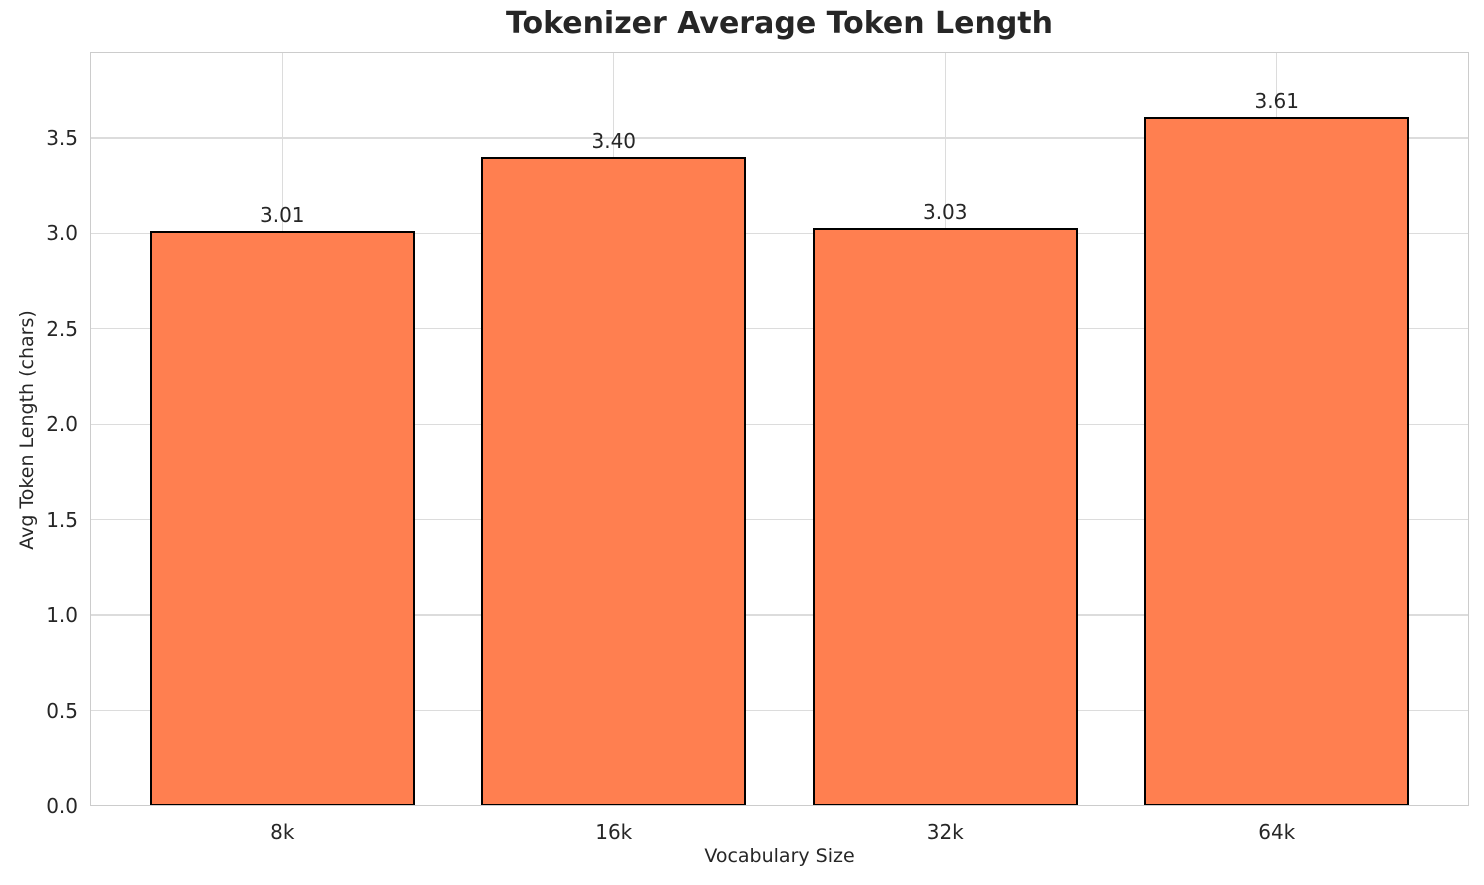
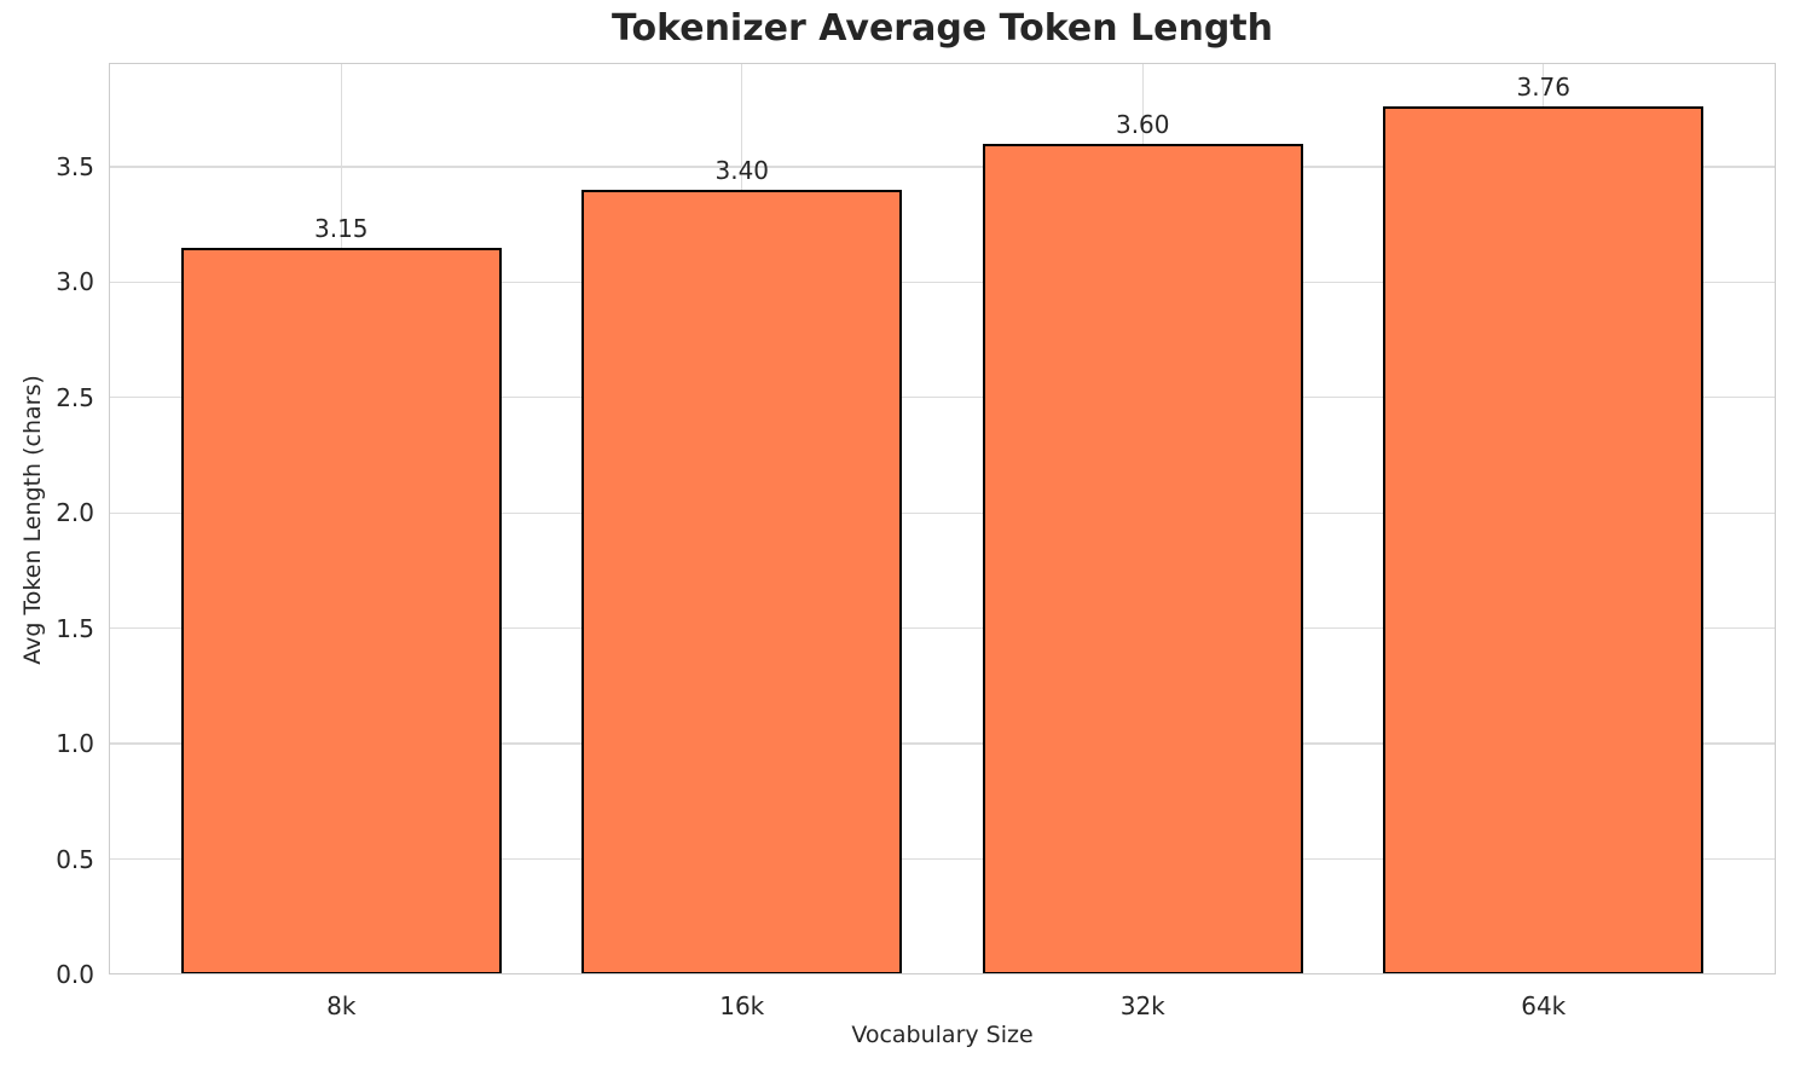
8k: 3.01 -> 3.15
32k: 3.03 -> 3.60
64k: 3.61 -> 3.76
